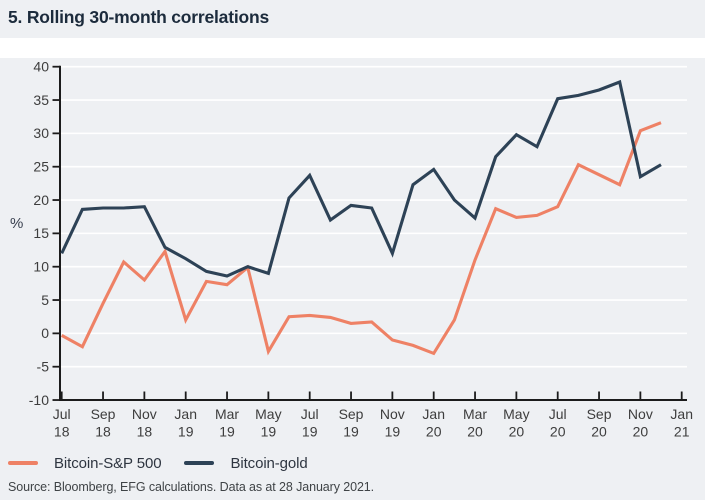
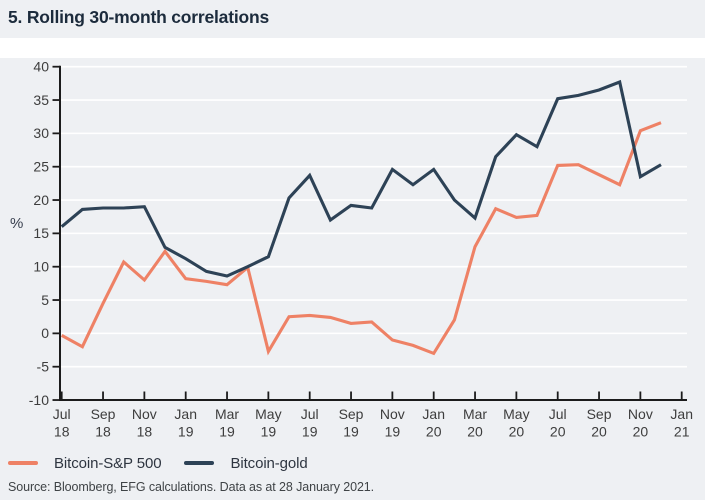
Bitcoin-gold/Jul 18: 12 -> 16
Bitcoin-S&P 500/Jan 19: 2 -> 8
Bitcoin-gold/May 19: 9 -> 12
Bitcoin-gold/Nov 19: 12 -> 25
Bitcoin-S&P 500/Mar 20: 11 -> 13
Bitcoin-S&P 500/Jul 20: 19 -> 25
